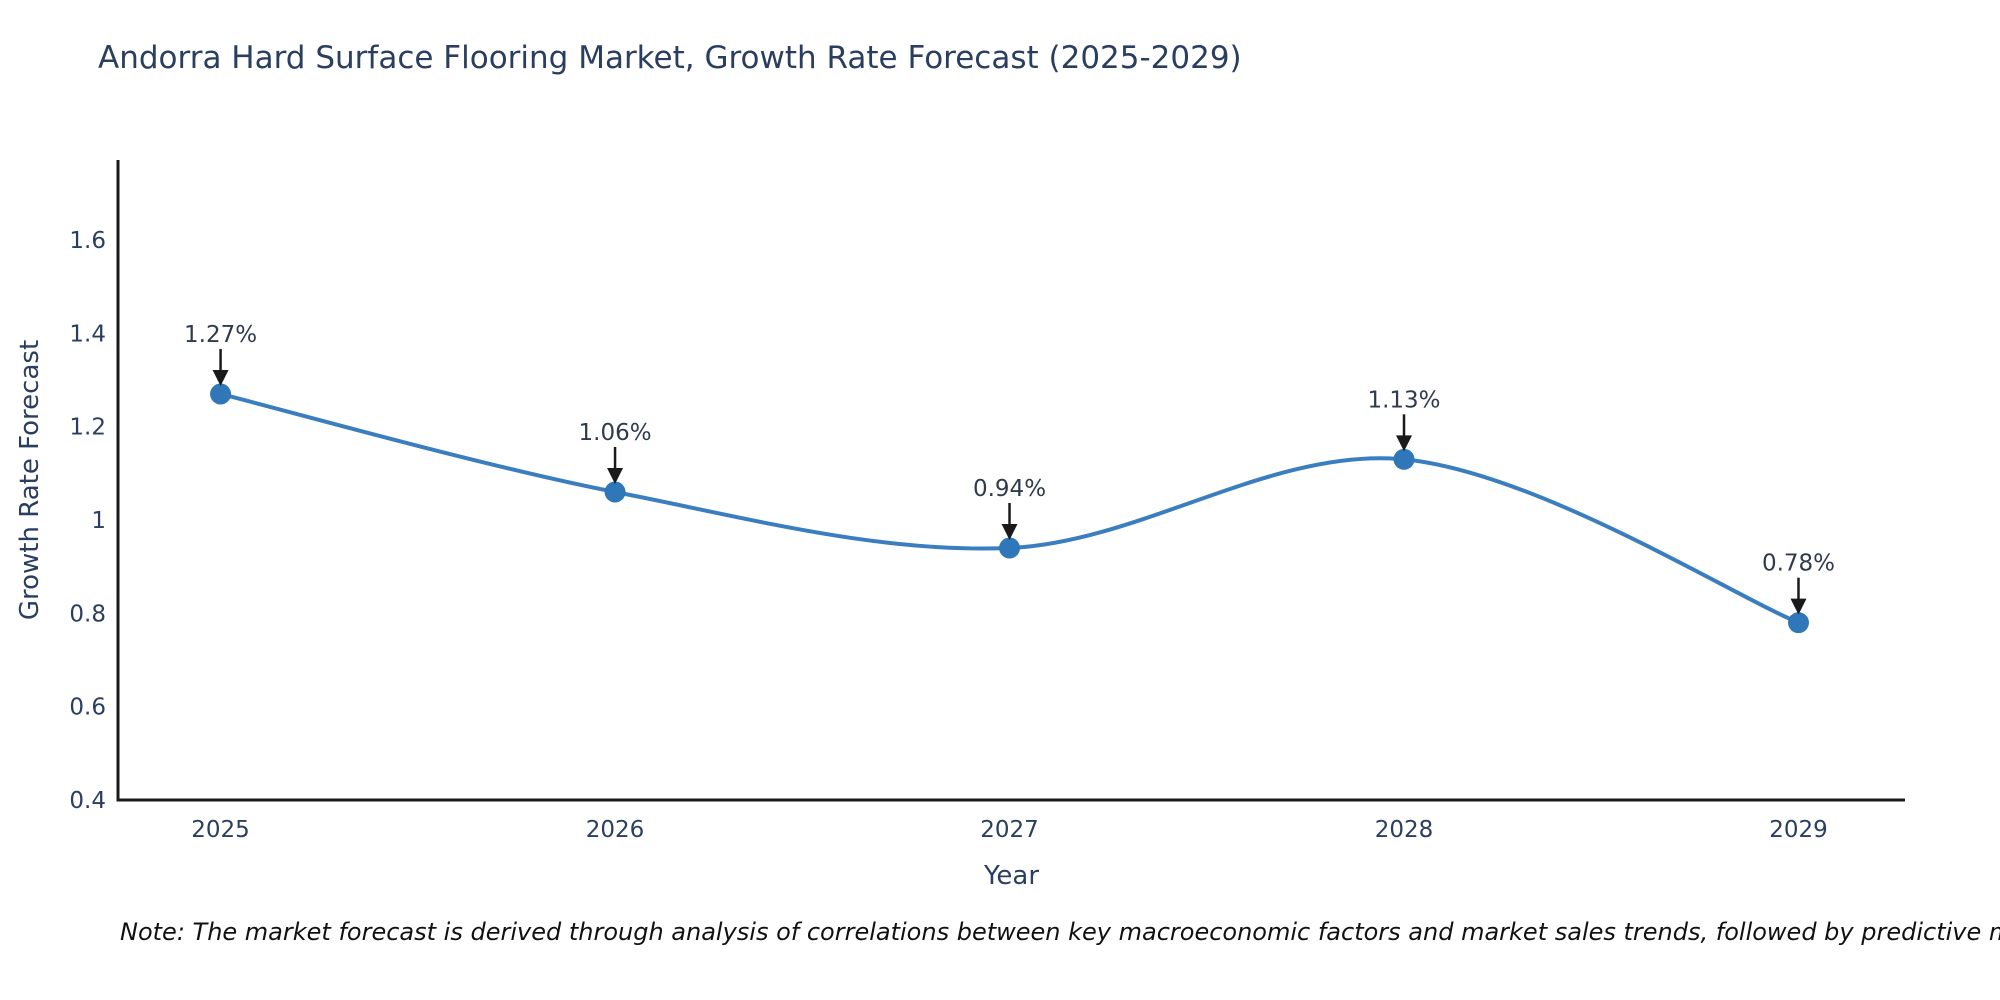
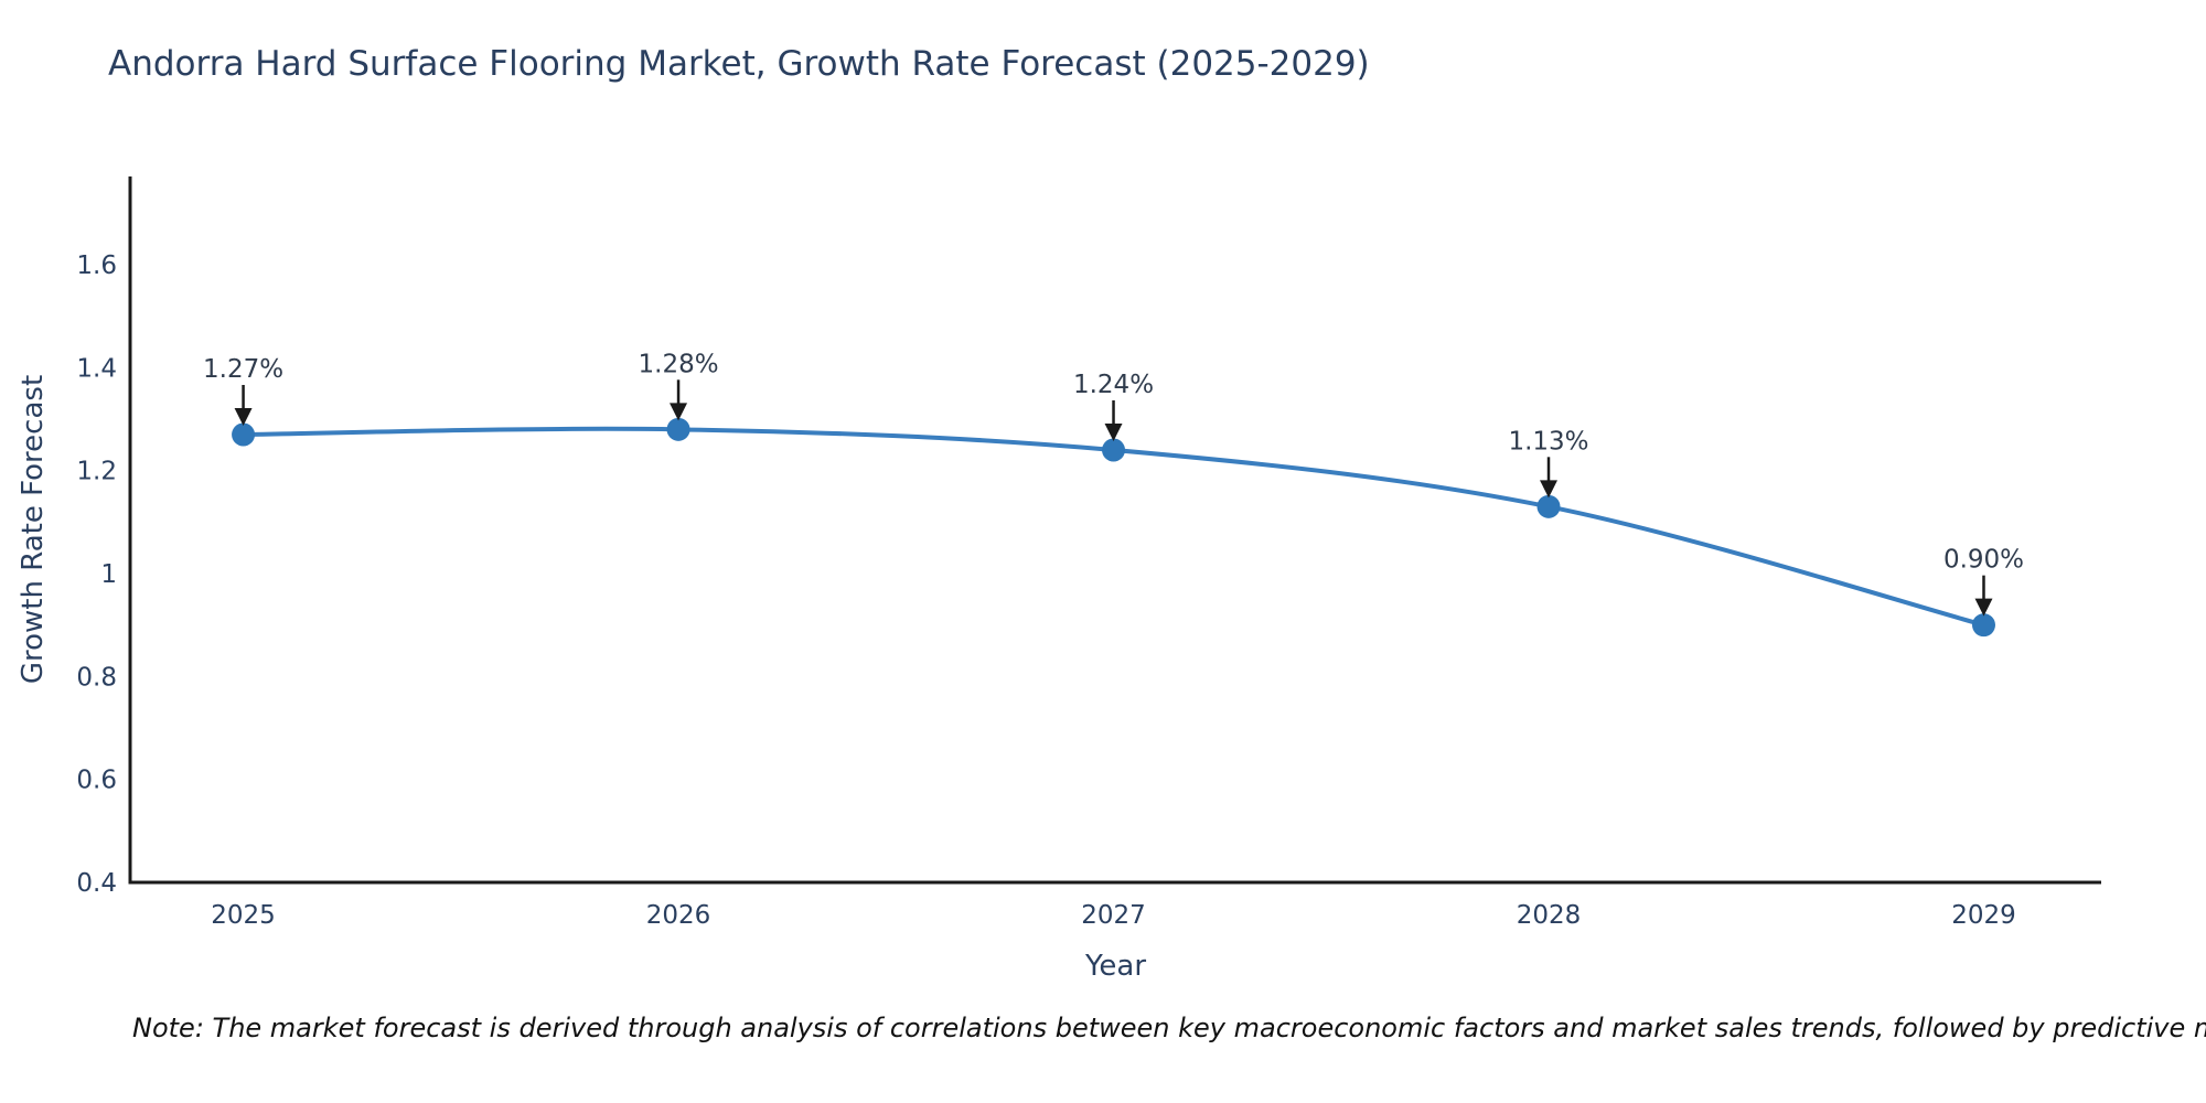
2026: 1.06% -> 1.28%
2027: 0.94% -> 1.24%
2029: 0.78% -> 0.90%
